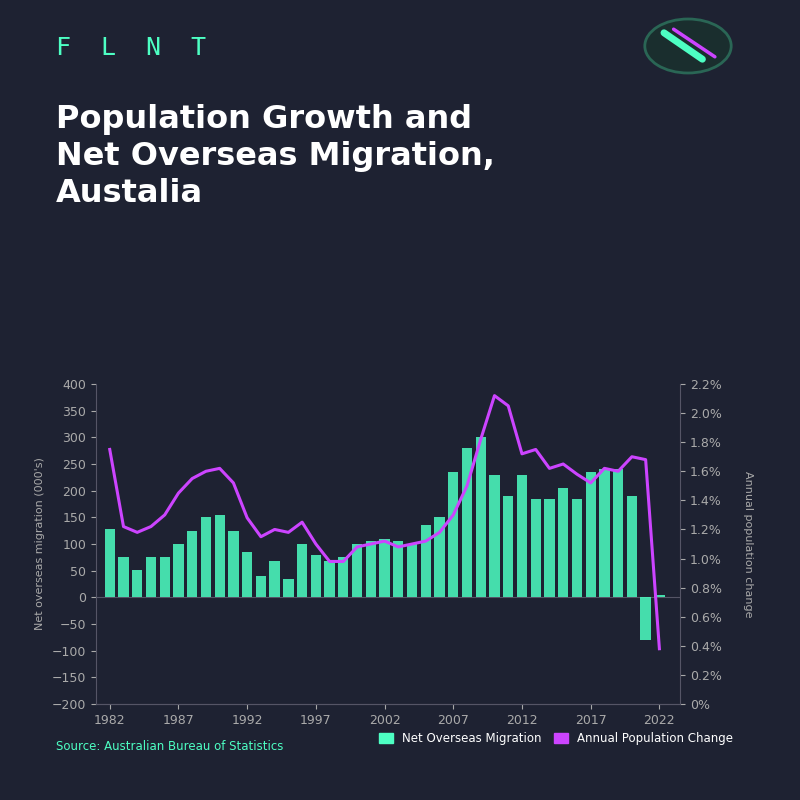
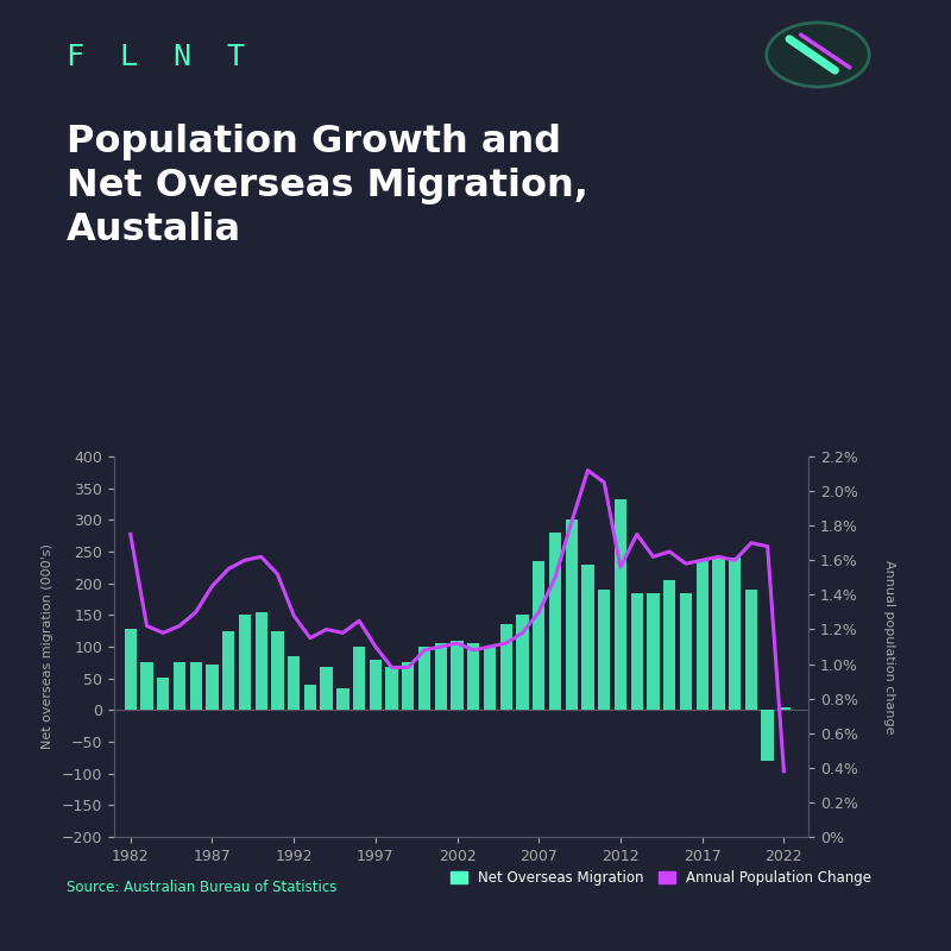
Net Overseas Migration/1987: 100 -> 72
Net Overseas Migration/2012: 230 -> 332
Annual Population Change/2012: 1.72% -> 1.56%
Annual Population Change/2017: 1.52% -> 1.60%
